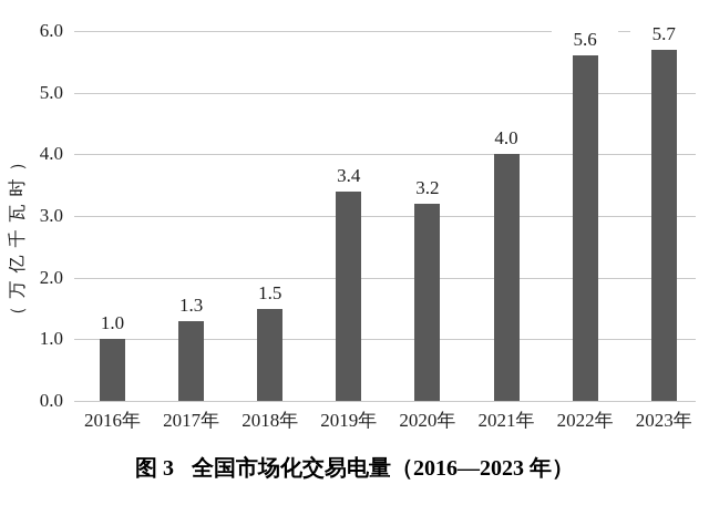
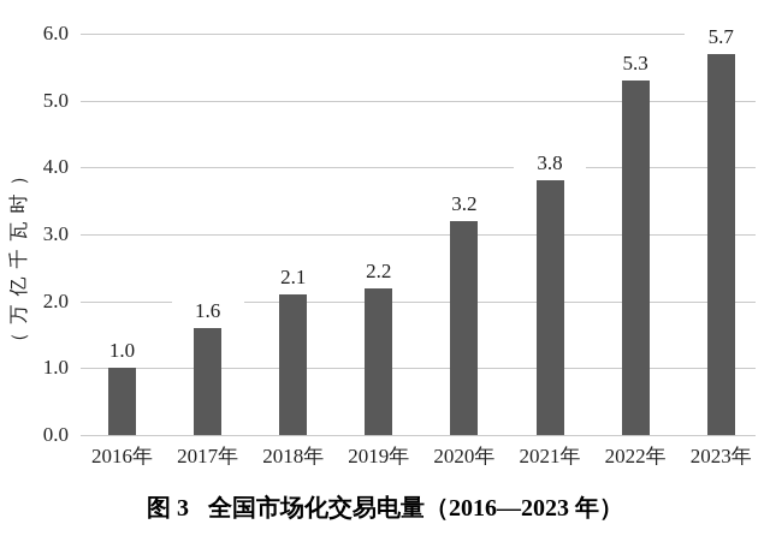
2017年: 1.3 -> 1.6
2018年: 1.5 -> 2.1
2019年: 3.4 -> 2.2
2021年: 4.0 -> 3.8
2022年: 5.6 -> 5.3
